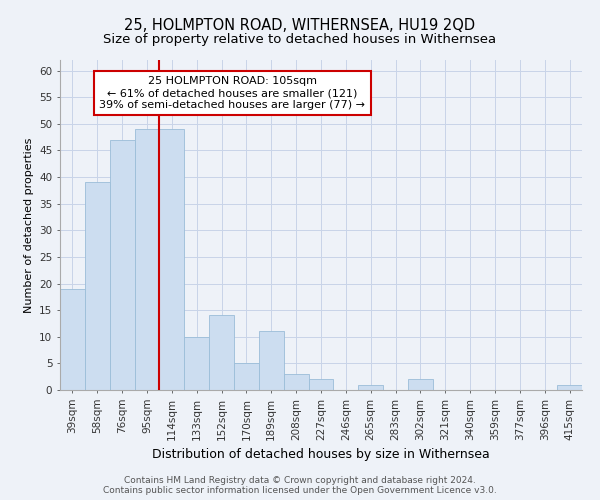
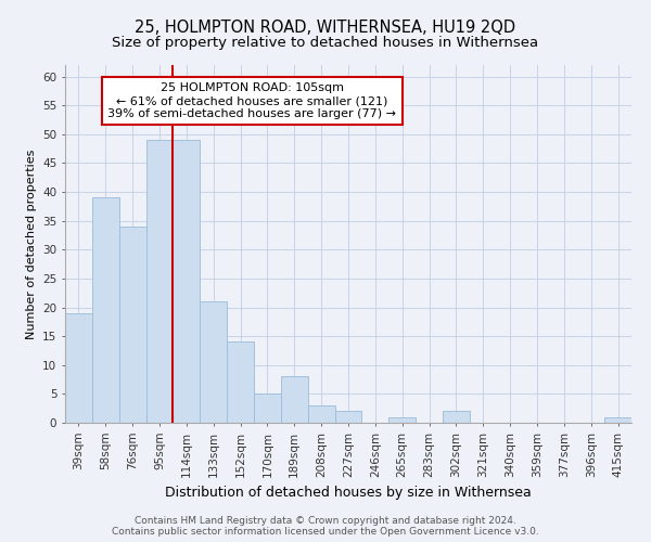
76sqm: 47 -> 34
133sqm: 10 -> 21
189sqm: 11 -> 8
